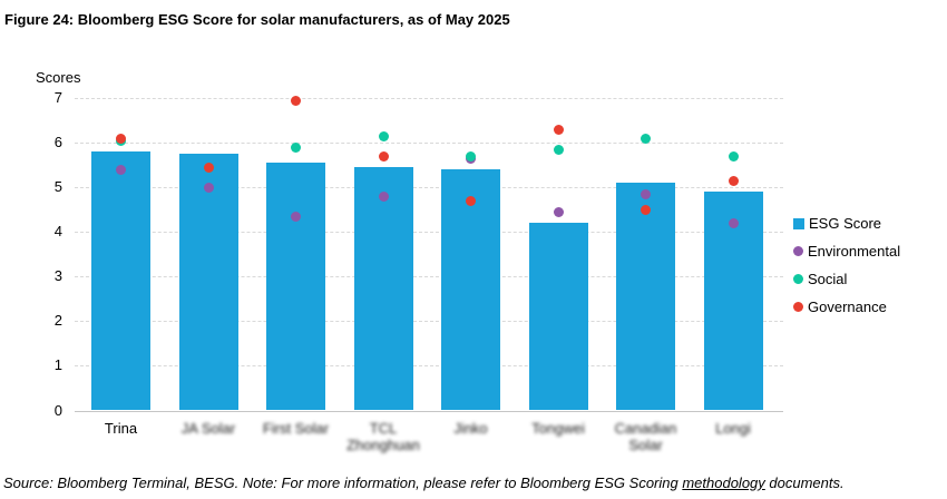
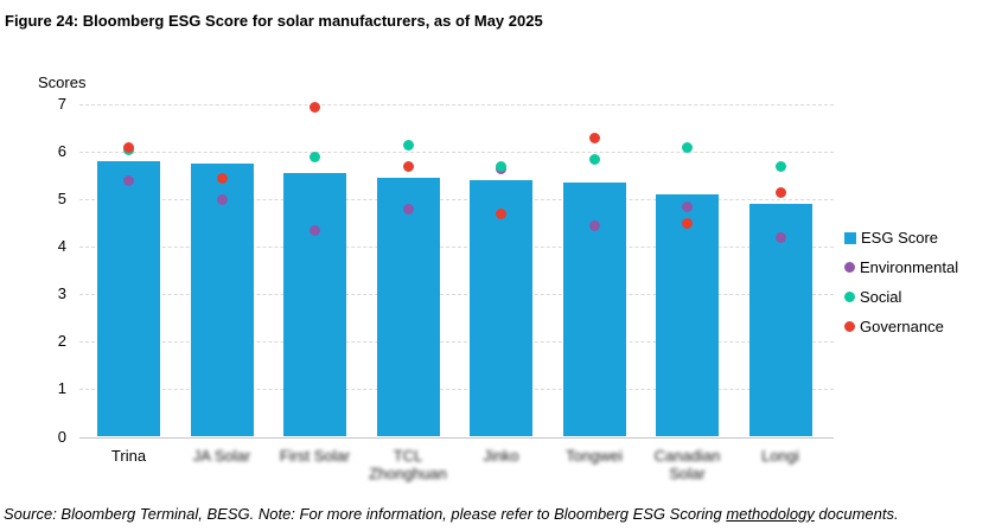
ESG Score/Tongwei: 4.2 -> 5.3
